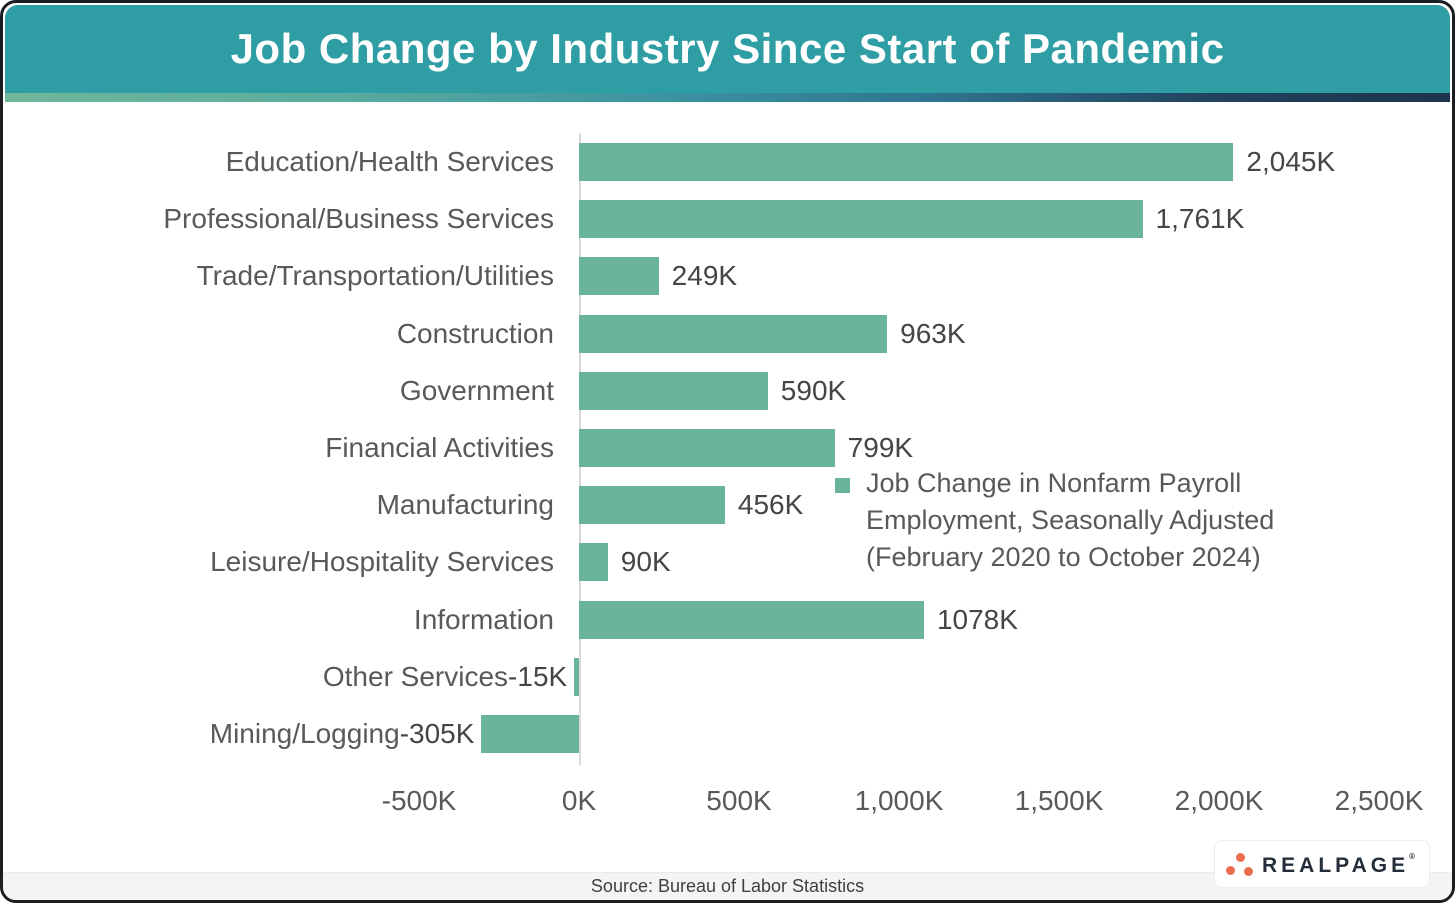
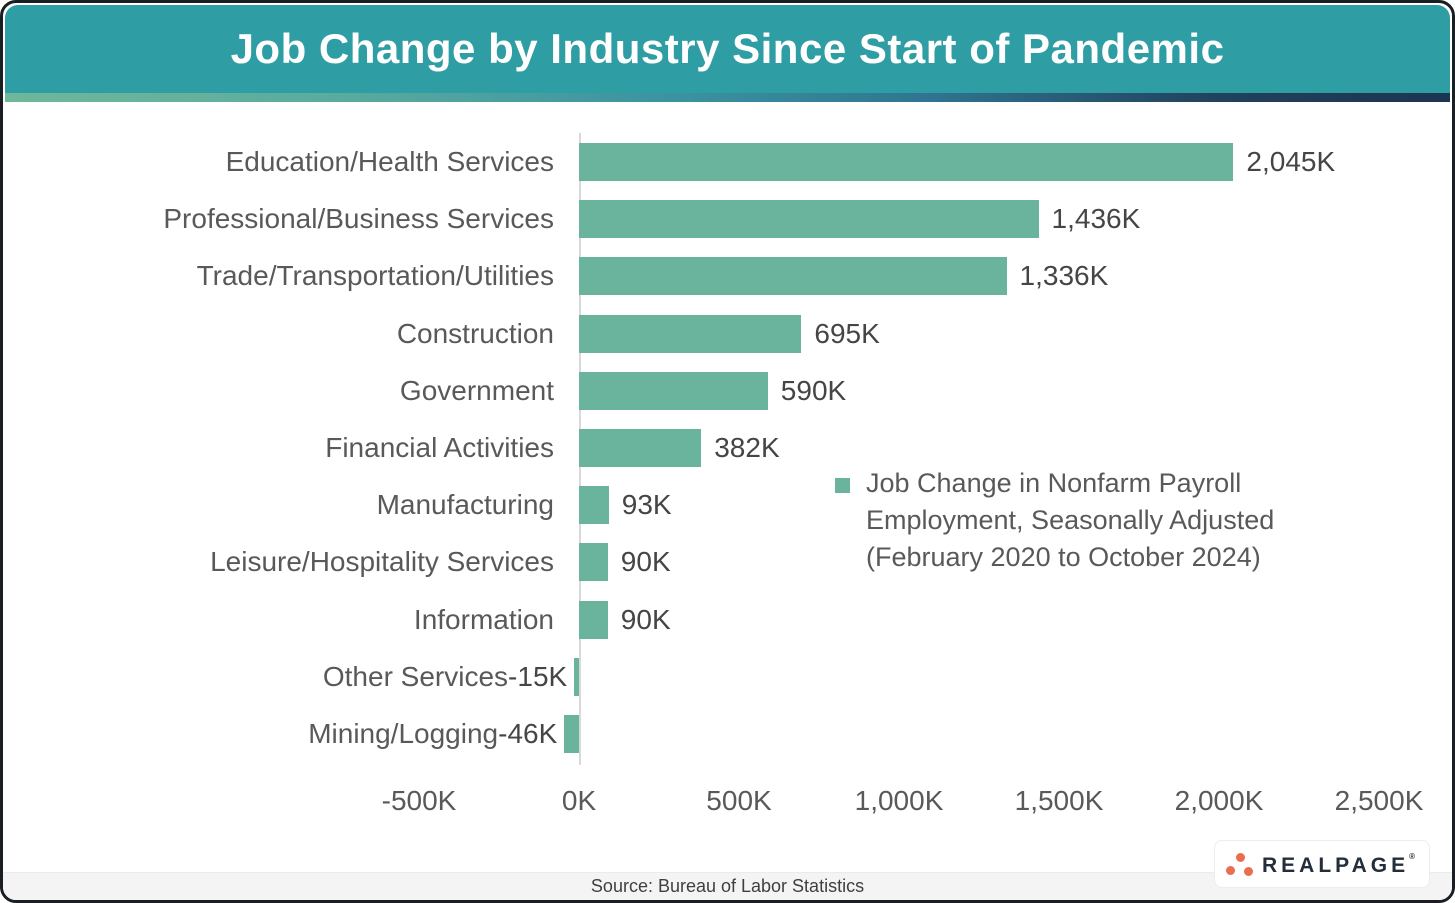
Professional/Business Services: 1,761K -> 1,436K
Trade/Transportation/Utilities: 249K -> 1,336K
Construction: 963K -> 695K
Financial Activities: 799K -> 382K
Manufacturing: 456K -> 93K
Information: 1078K -> 90K
Mining/Logging: -305K -> -46K
